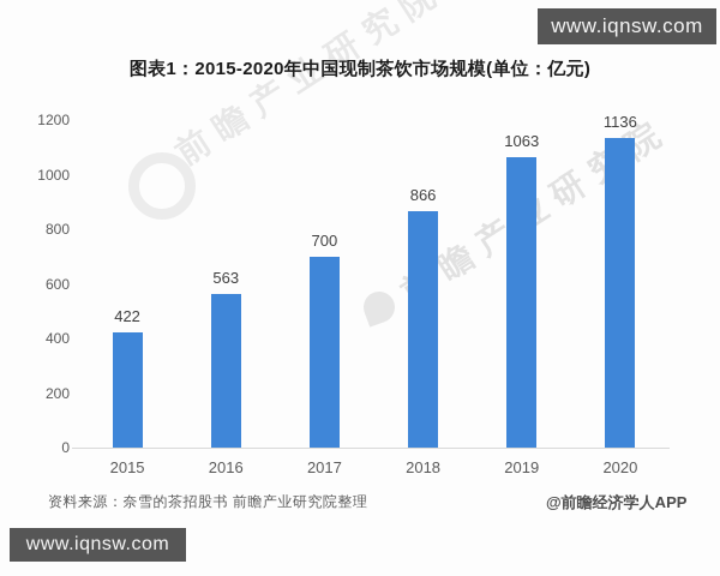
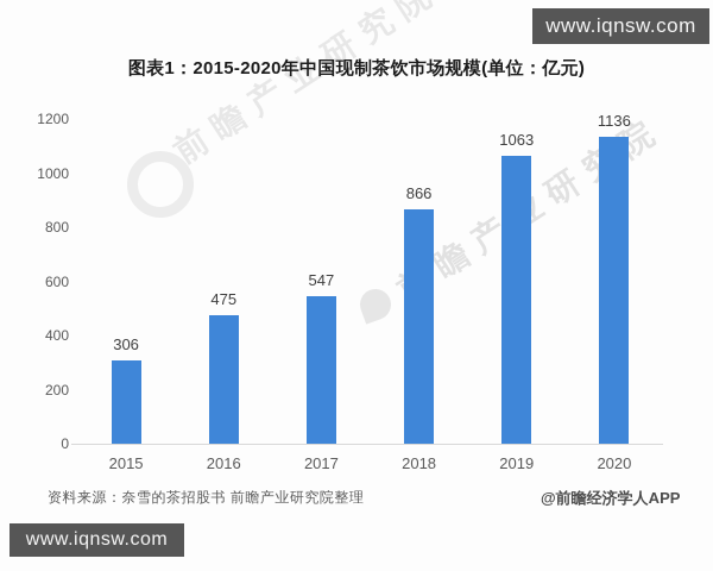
2015: 422 -> 306
2016: 563 -> 475
2017: 700 -> 547
